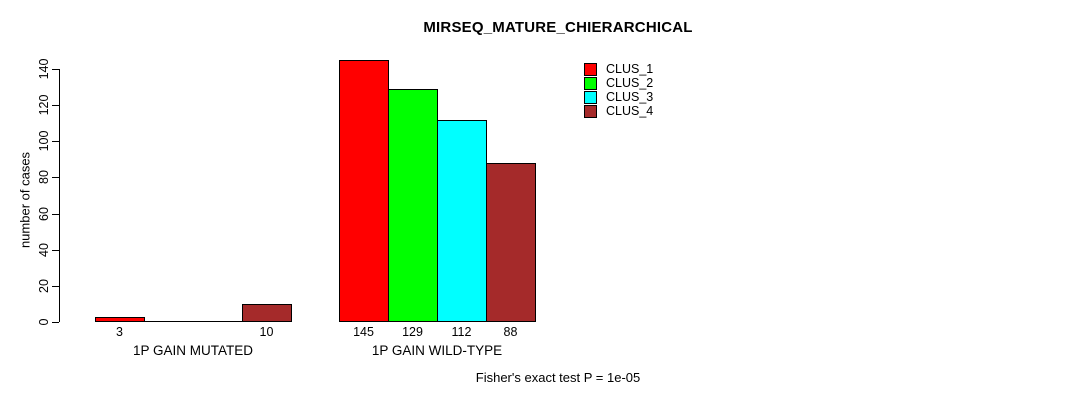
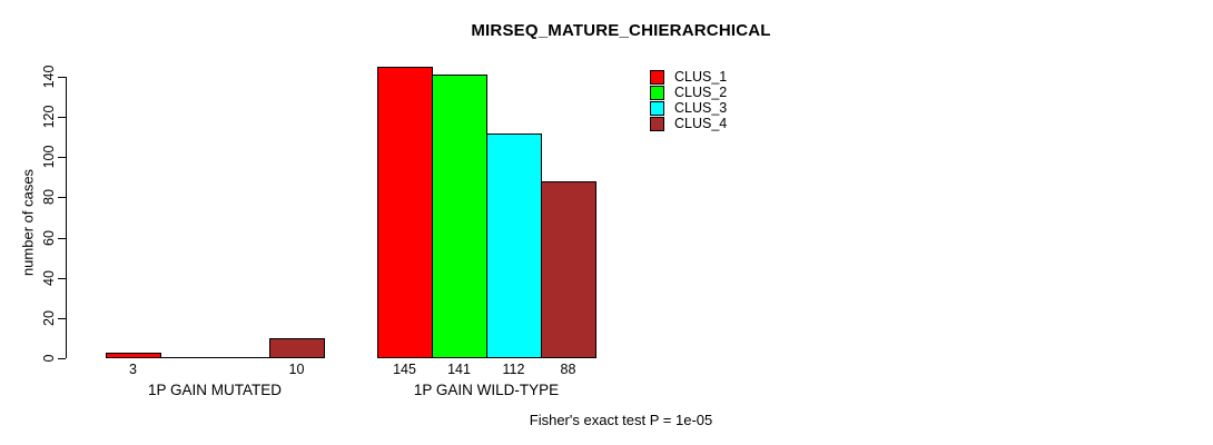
CLUS_2/1P GAIN WILD-TYPE: 129 -> 141
